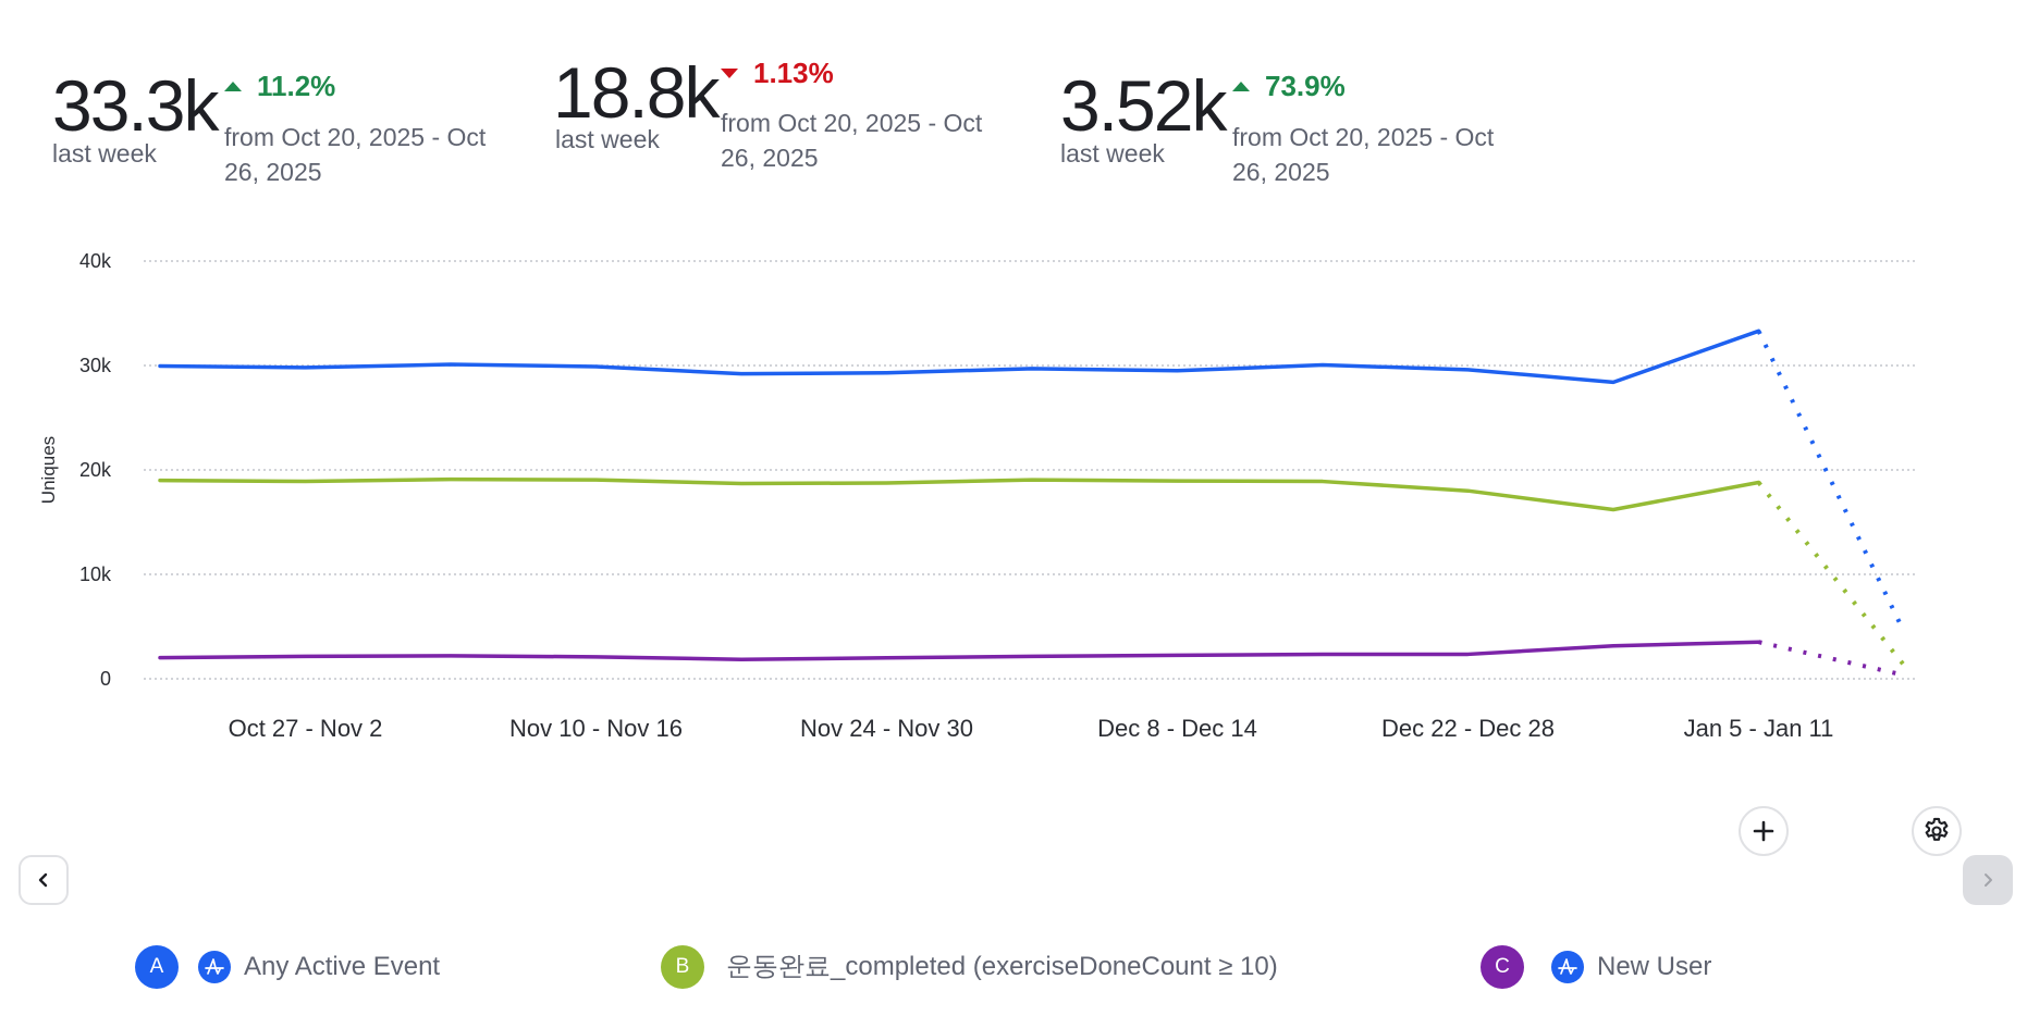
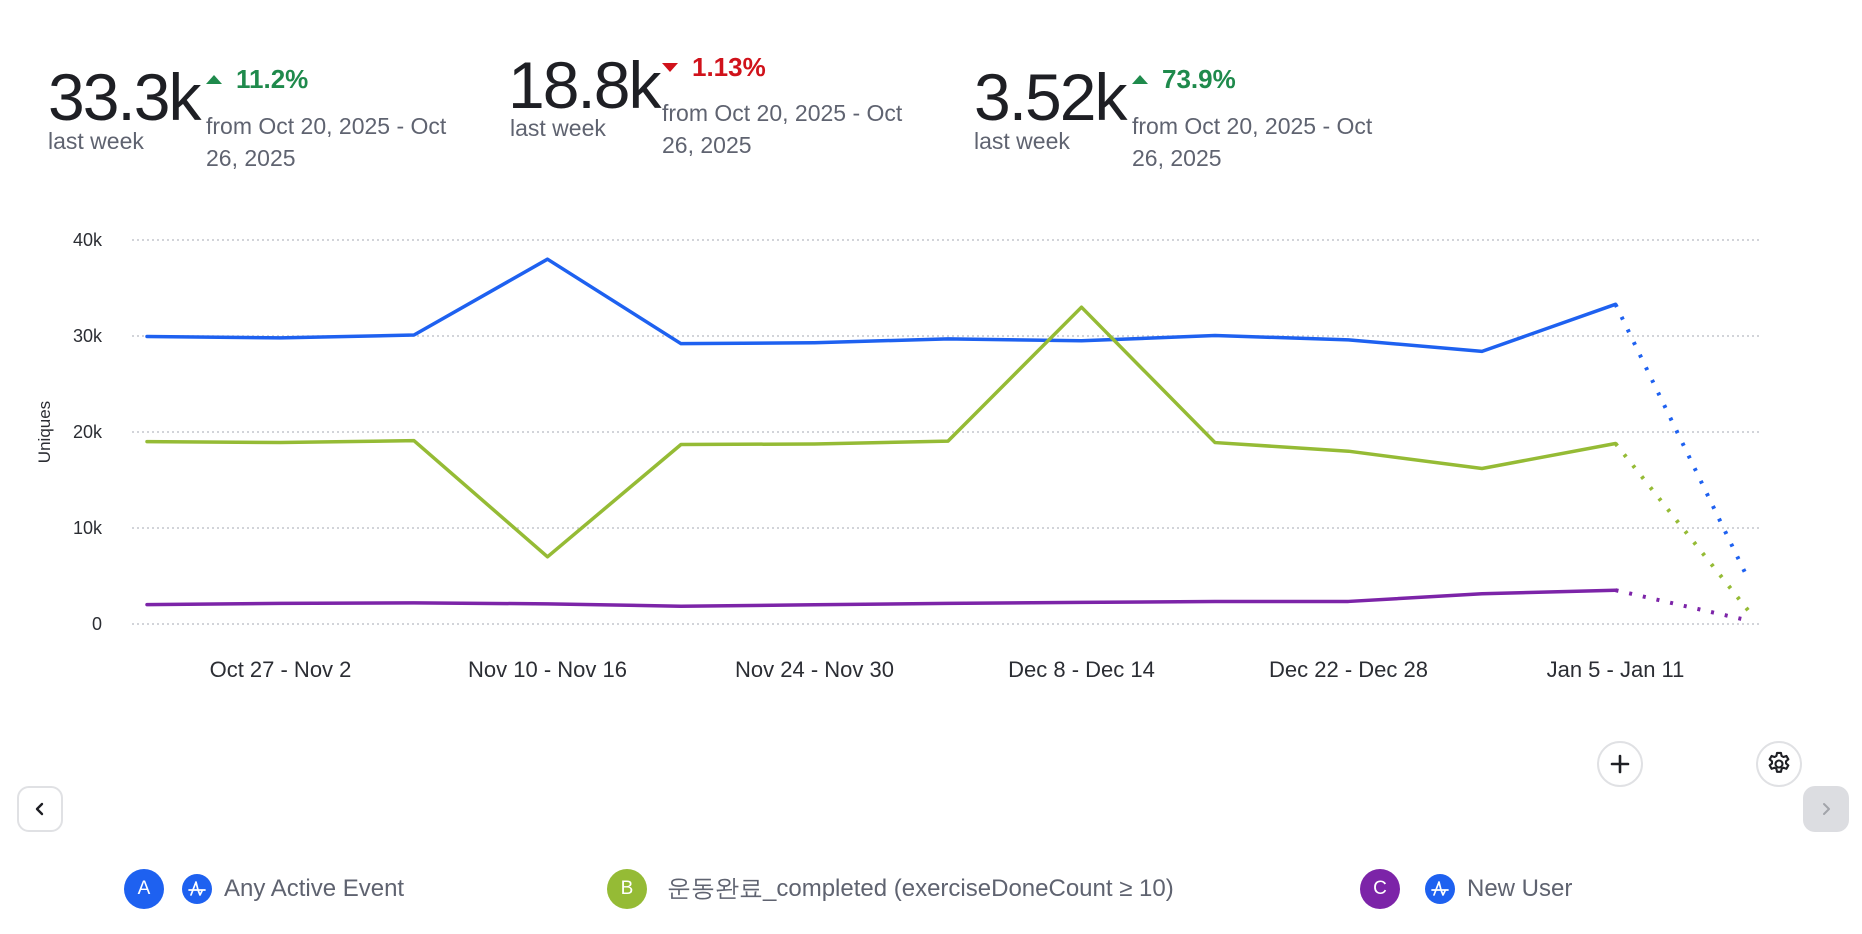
Any Active Event/Nov 10 - Nov 16: 30k -> 38k
운동완료_completed (exerciseDoneCount ≥ 10)/Nov 10 - Nov 16: 19k -> 7k
운동완료_completed (exerciseDoneCount ≥ 10)/Dec 8 - Dec 14: 19k -> 33k
